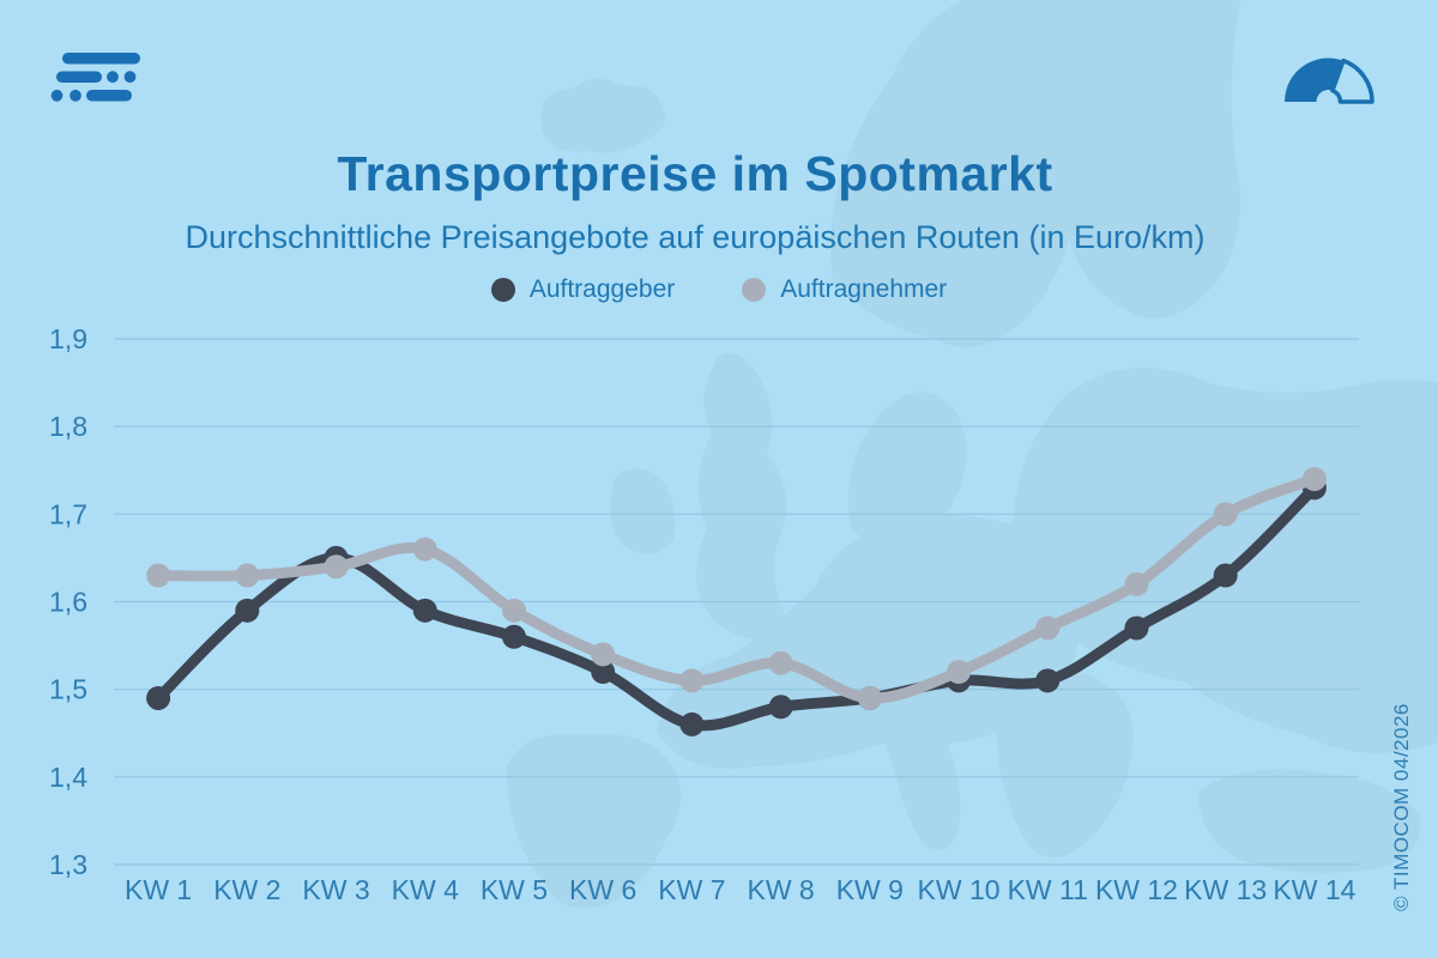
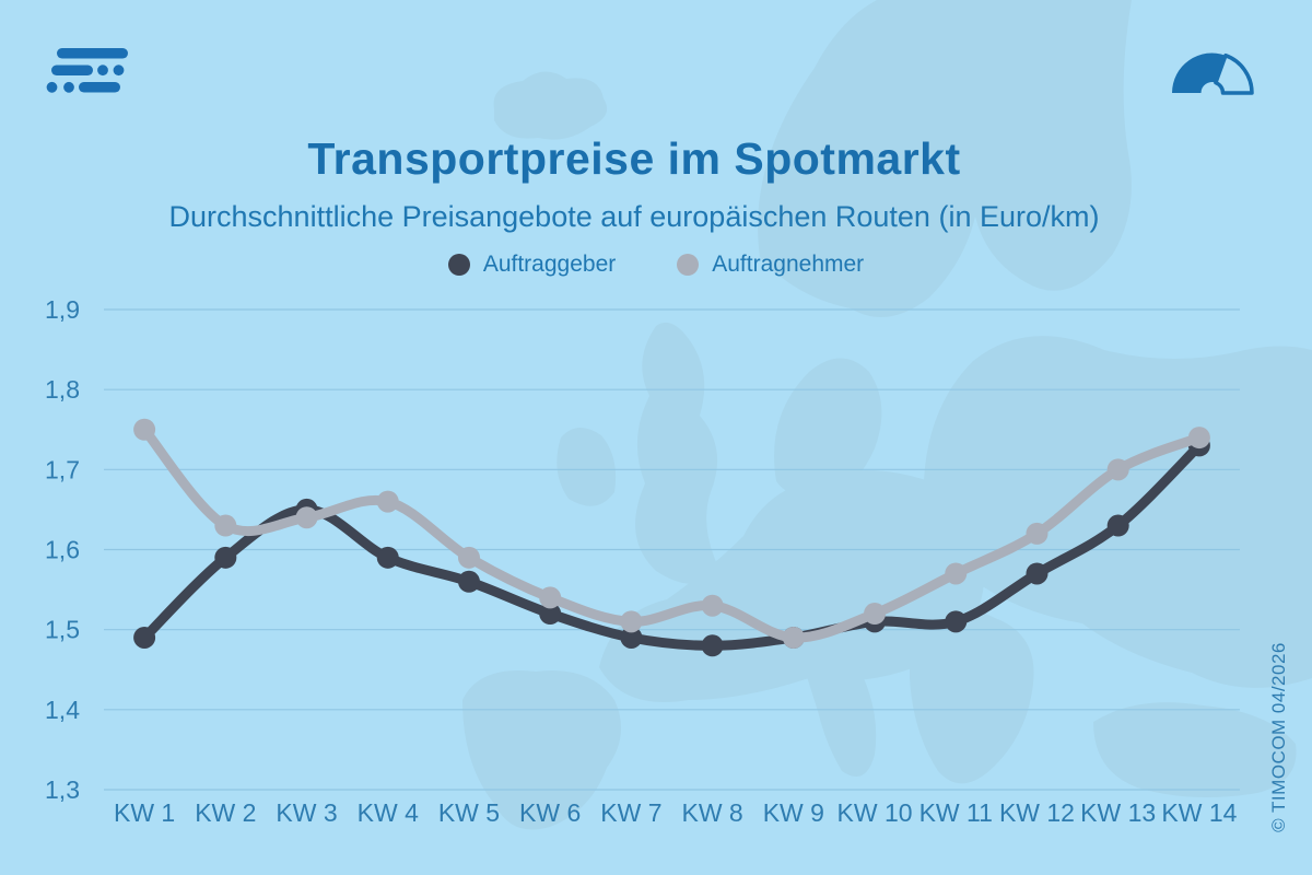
Auftragnehmer/KW 1: 1,63 -> 1,75
Auftraggeber/KW 7: 1,46 -> 1,49
